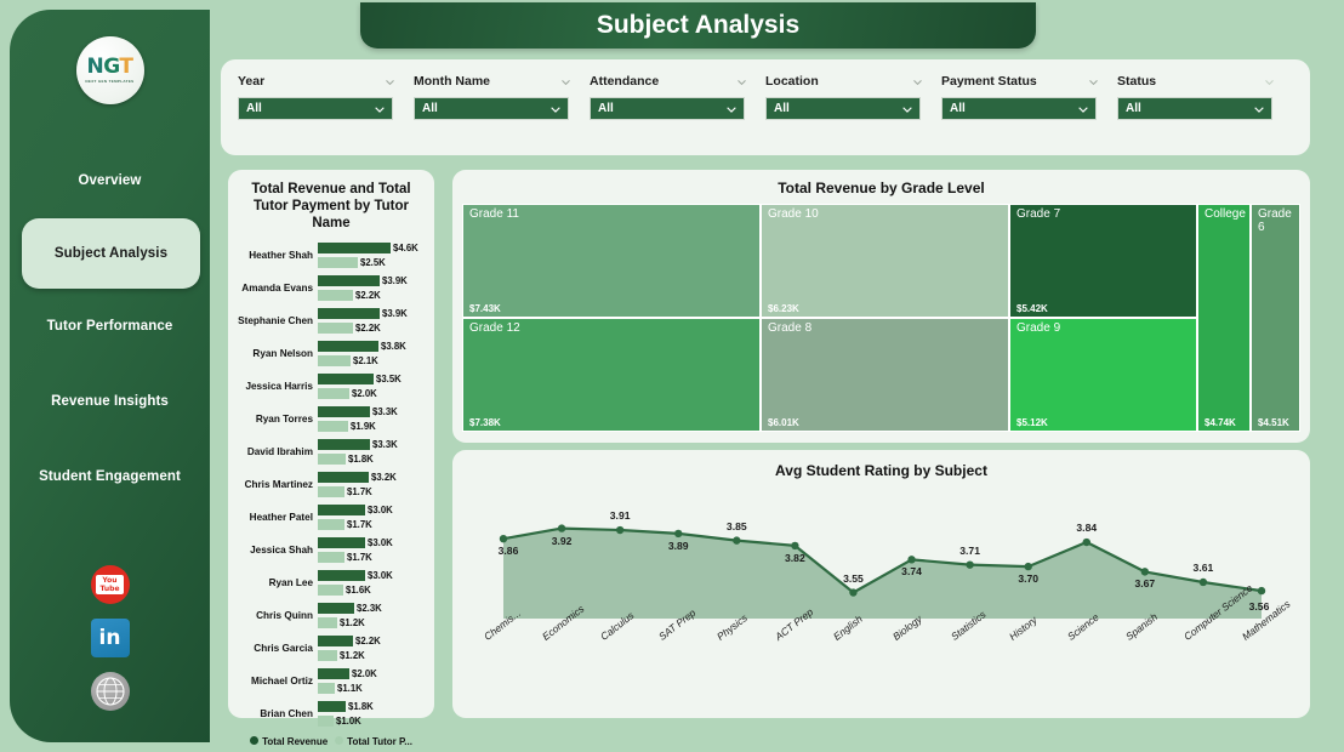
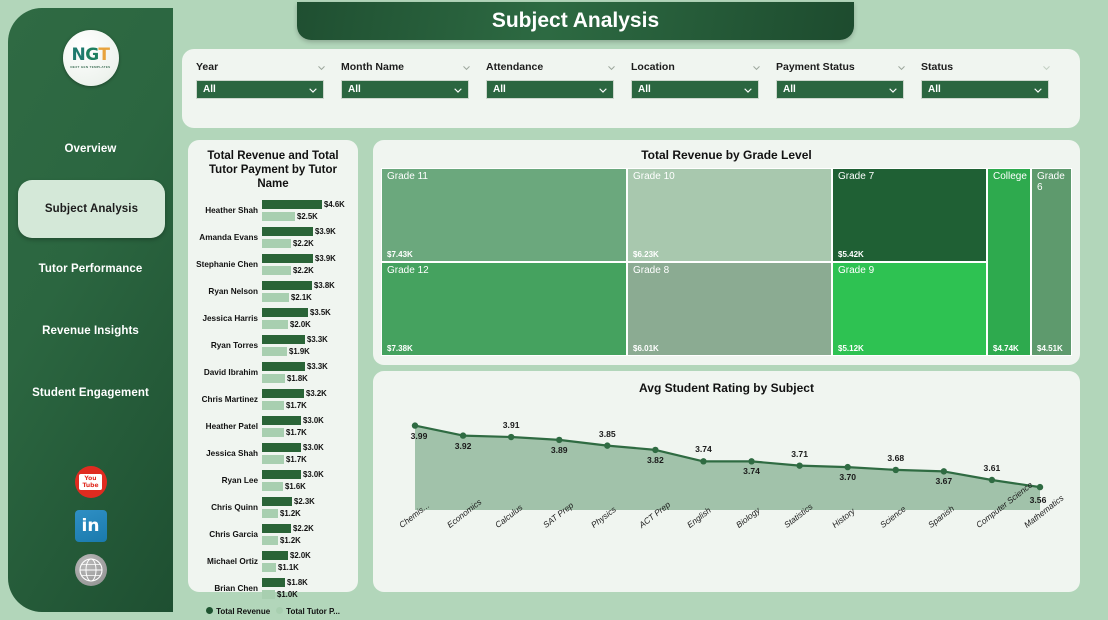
Avg Student Rating by Subject/Chemis...: 3.86 -> 3.99
Avg Student Rating by Subject/English: 3.55 -> 3.74
Avg Student Rating by Subject/Science: 3.84 -> 3.68
